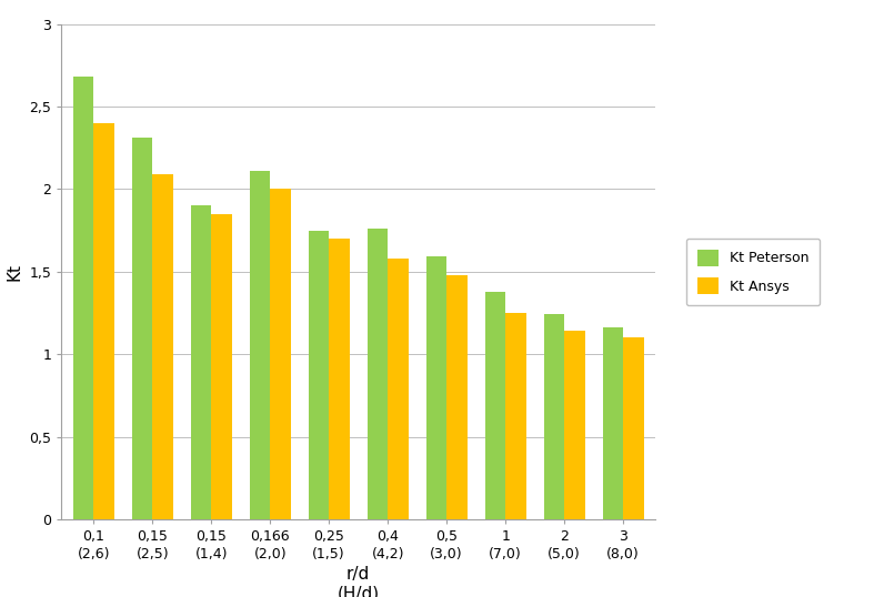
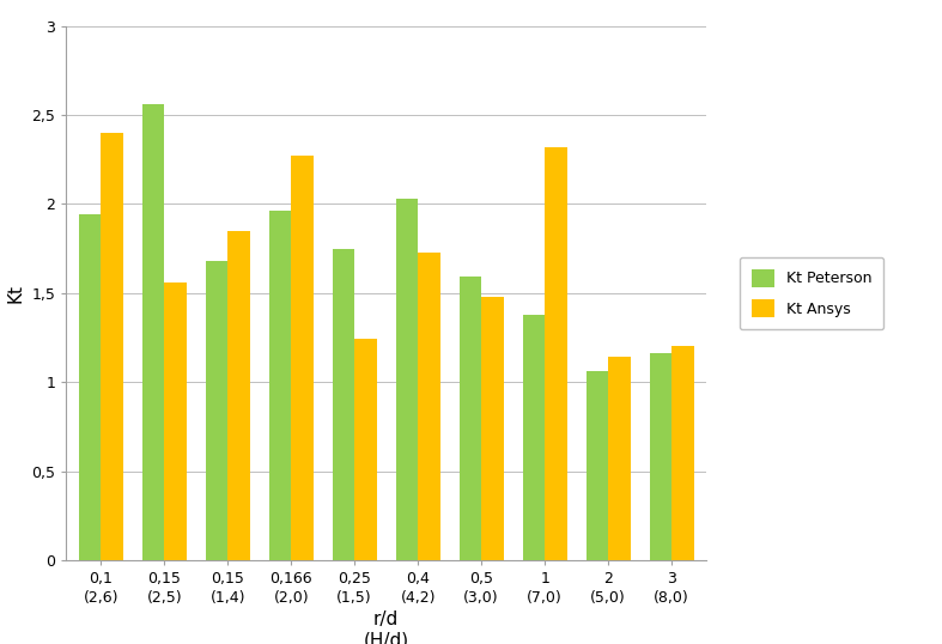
Kt Peterson/0,1 (2,6): 2,68 -> 1,94
Kt Peterson/0,15 (2,5): 2,31 -> 2,56
Kt Ansys/0,15 (2,5): 2,09 -> 1,56
Kt Peterson/0,15 (1,4): 1,90 -> 1,68
Kt Peterson/0,166 (2,0): 2,11 -> 1,96
Kt Ansys/0,166 (2,0): 2,00 -> 2,27
Kt Ansys/0,25 (1,5): 1,70 -> 1,24
Kt Peterson/0,4 (4,2): 1,76 -> 2,03
Kt Ansys/0,4 (4,2): 1,58 -> 1,73
Kt Ansys/1 (7,0): 1,25 -> 2,32
Kt Peterson/2 (5,0): 1,24 -> 1,06
Kt Ansys/3 (8,0): 1,10 -> 1,20
